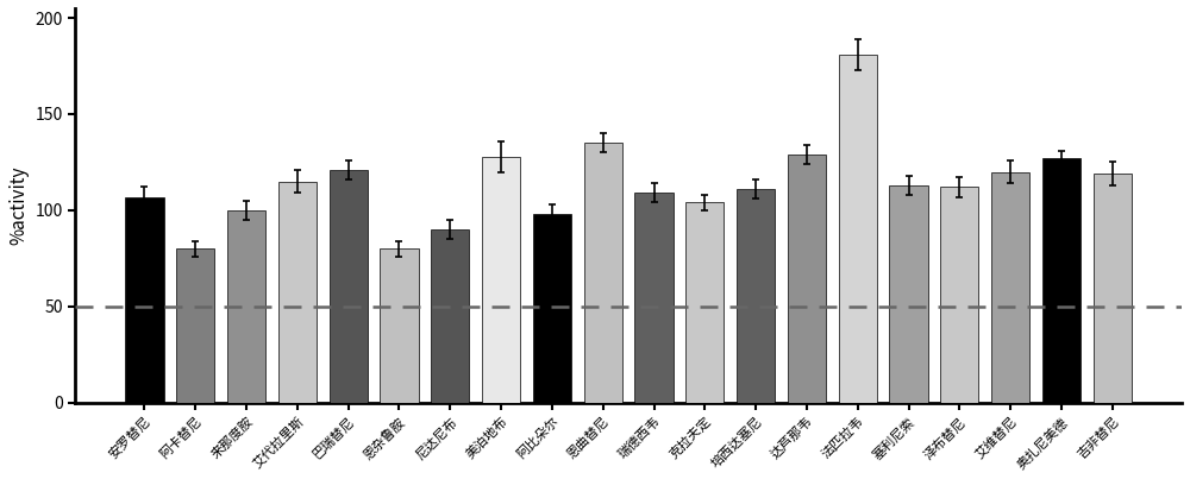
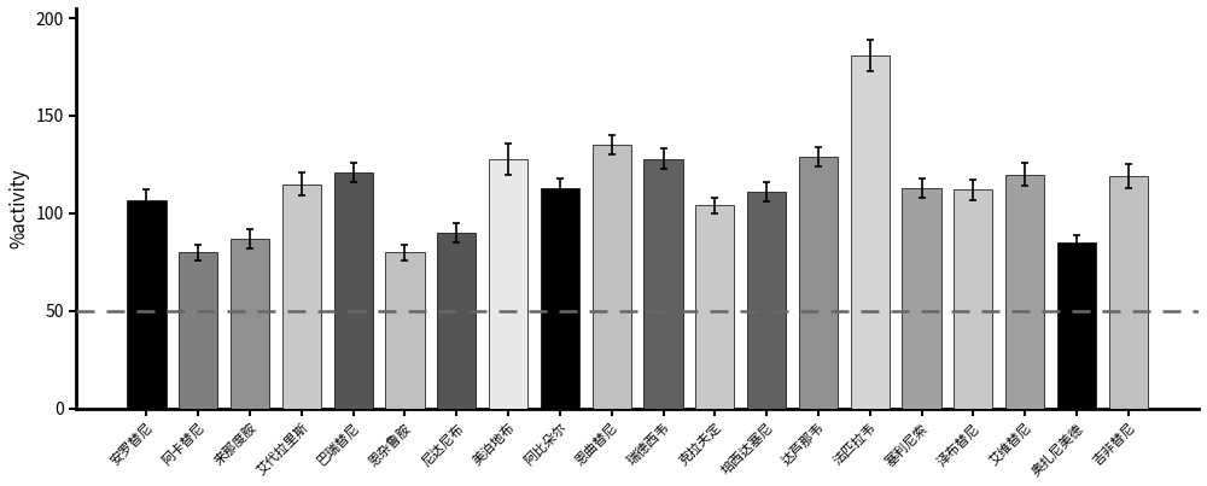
来那度胺: 100 -> 87
阿比朵尔: 98 -> 113
瑞德西韦: 109 -> 128
奥扎尼美德: 127 -> 85
